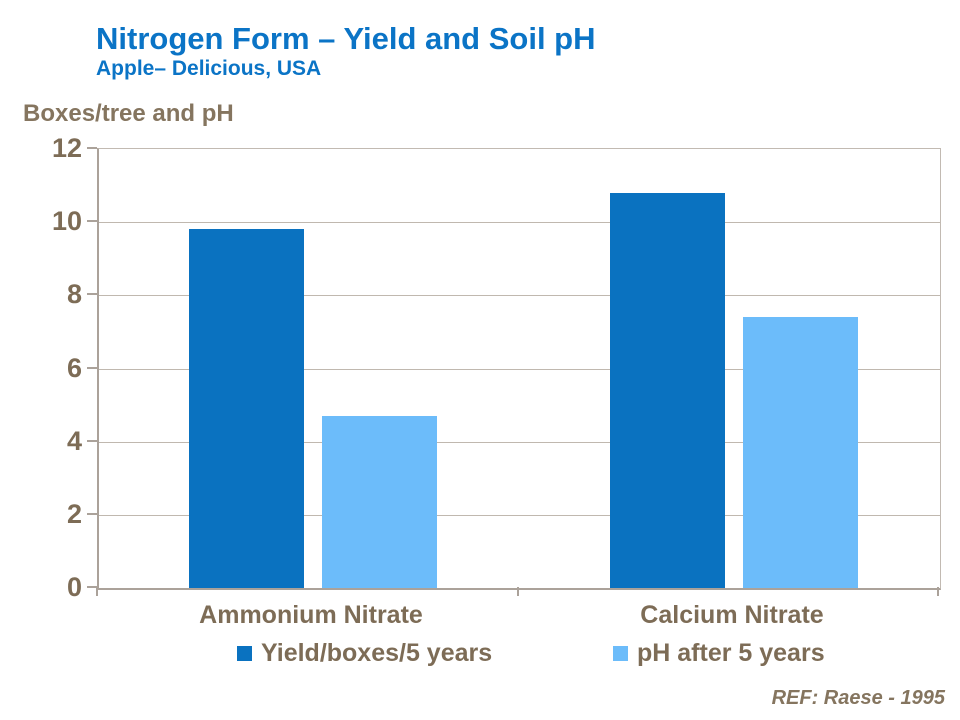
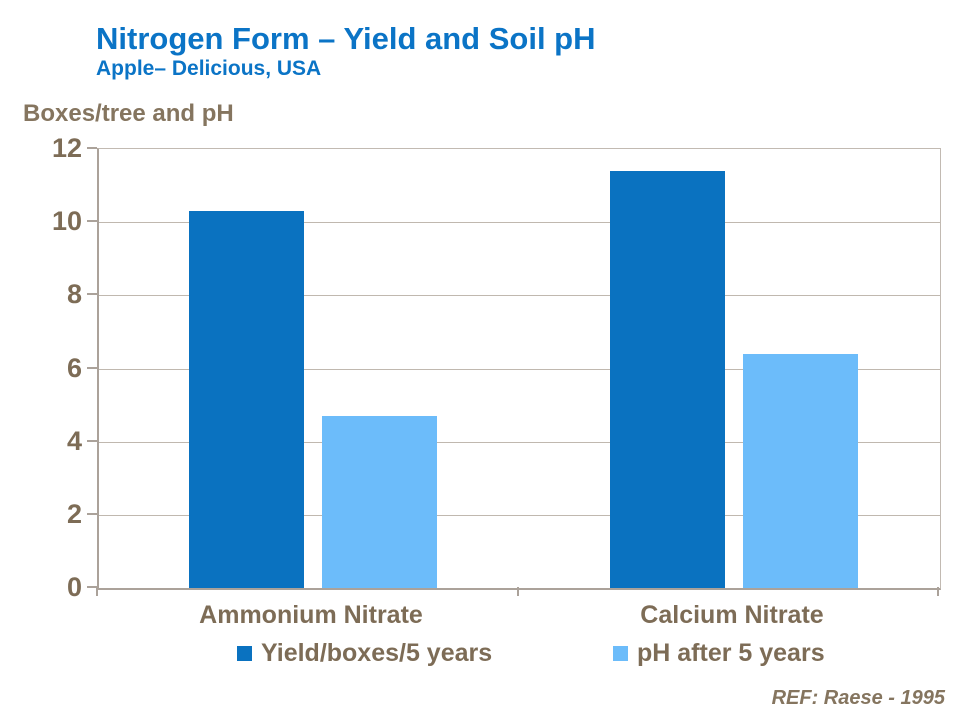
Yield/boxes/5 years/Ammonium Nitrate: 9.8 -> 10.3
Yield/boxes/5 years/Calcium Nitrate: 10.8 -> 11.4
pH after 5 years/Calcium Nitrate: 7.4 -> 6.4
